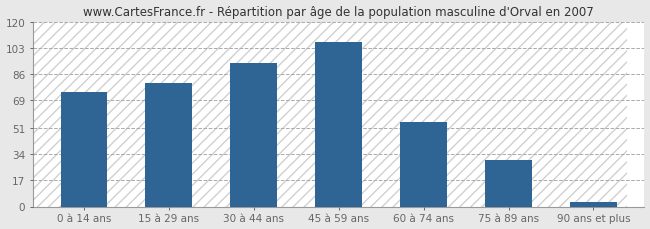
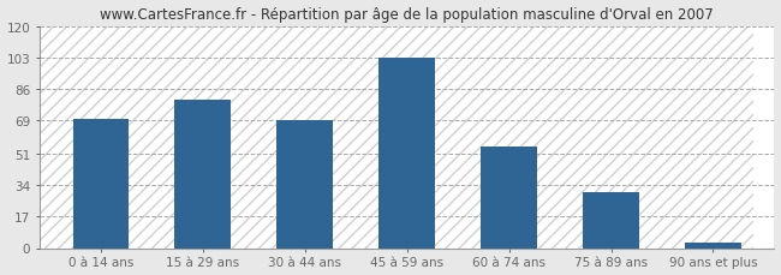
0 à 14 ans: 74 -> 70
30 à 44 ans: 93 -> 69
45 à 59 ans: 107 -> 103
